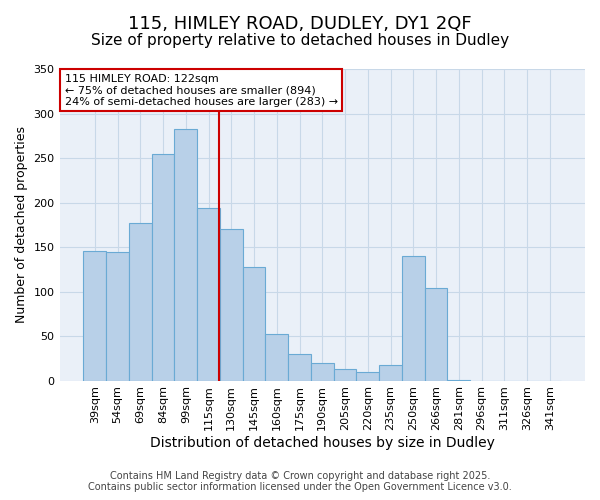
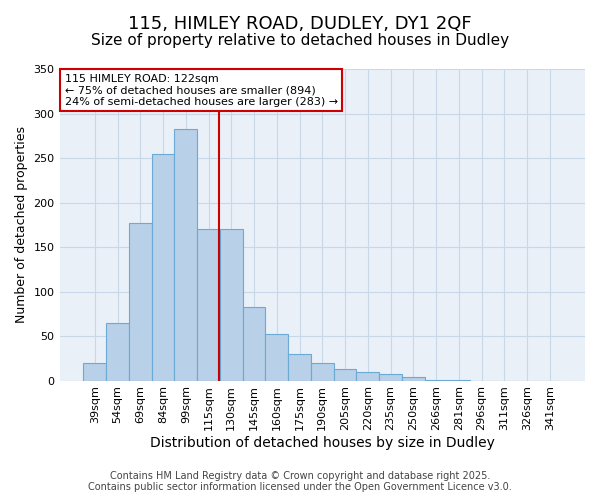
39sqm: 146 -> 20
54sqm: 144 -> 65
115sqm: 194 -> 170
145sqm: 128 -> 83
235sqm: 18 -> 7
250sqm: 140 -> 4
266sqm: 104 -> 1
